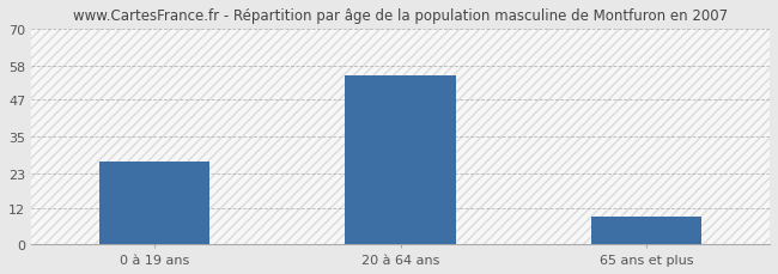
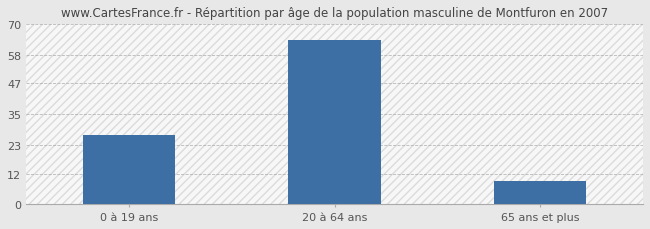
20 à 64 ans: 55 -> 64
